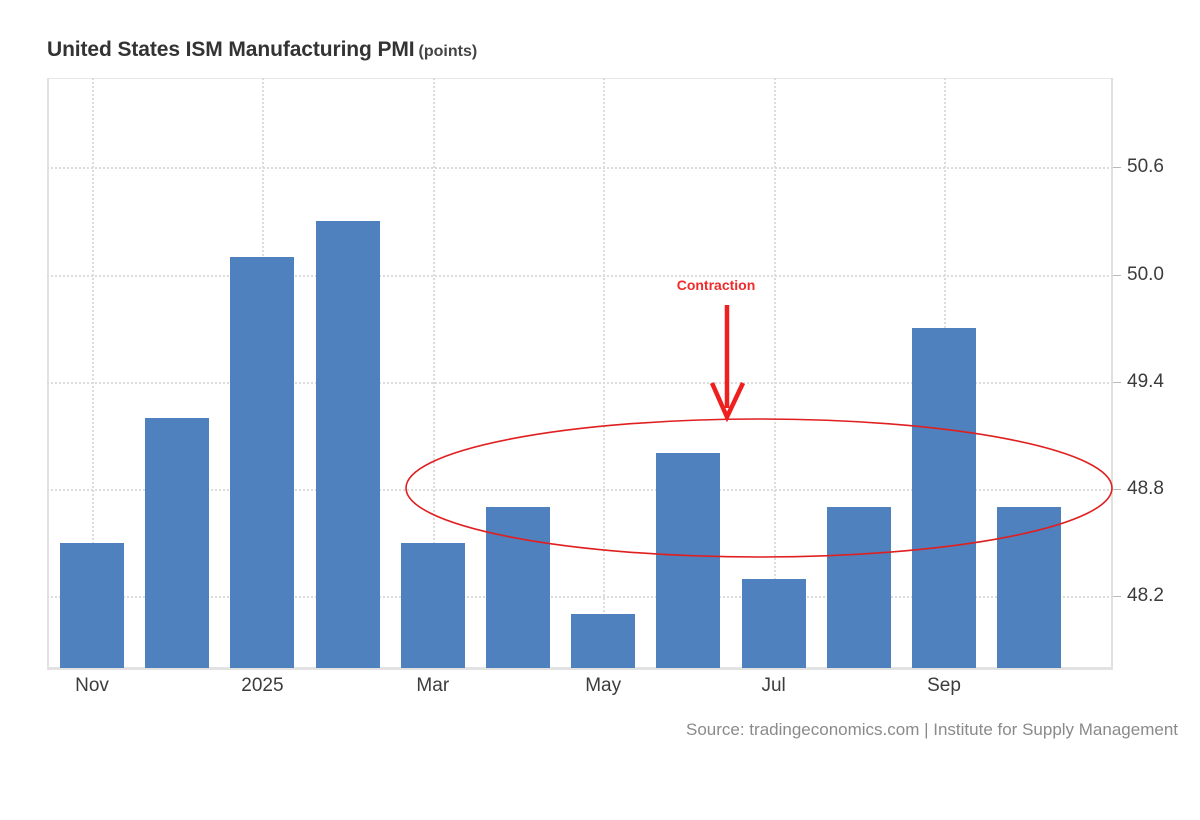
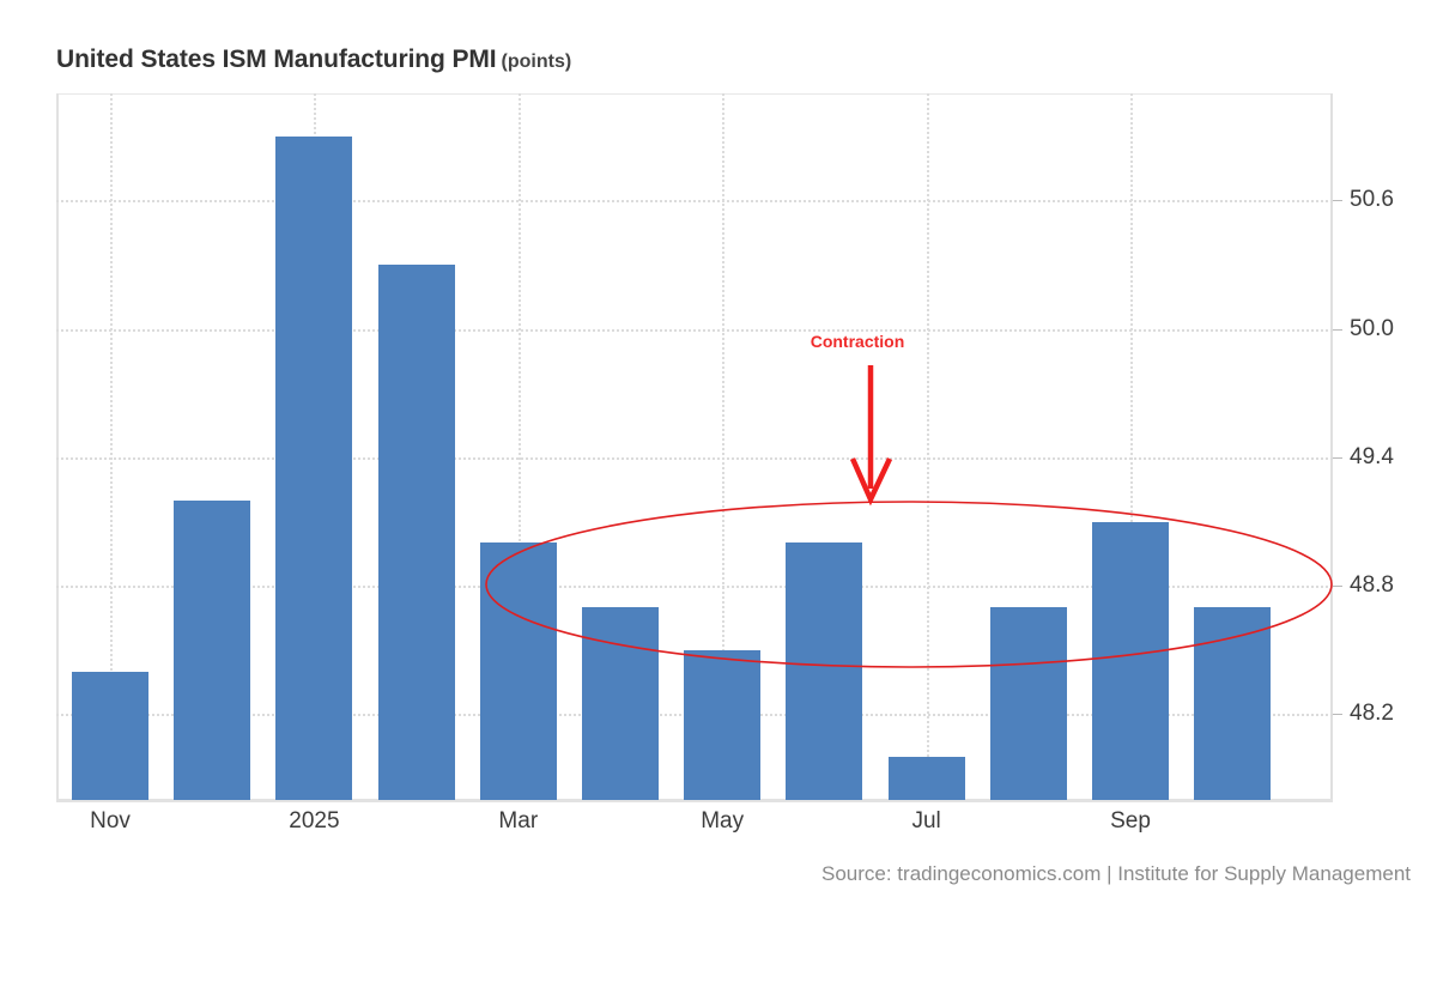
Nov: 48.5 -> 48.4
2025: 50.1 -> 50.9
Mar: 48.5 -> 49.0
May: 48.1 -> 48.5
Jul: 48.3 -> 48.0
Sep: 49.7 -> 49.1
